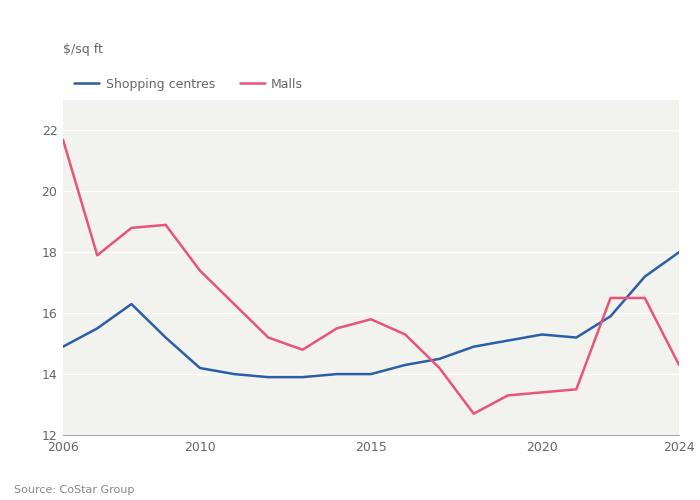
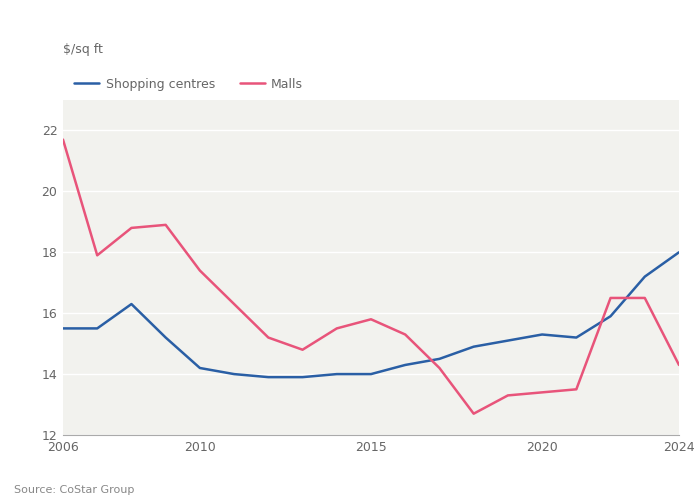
Shopping centres/2006: 14.9 -> 15.5
